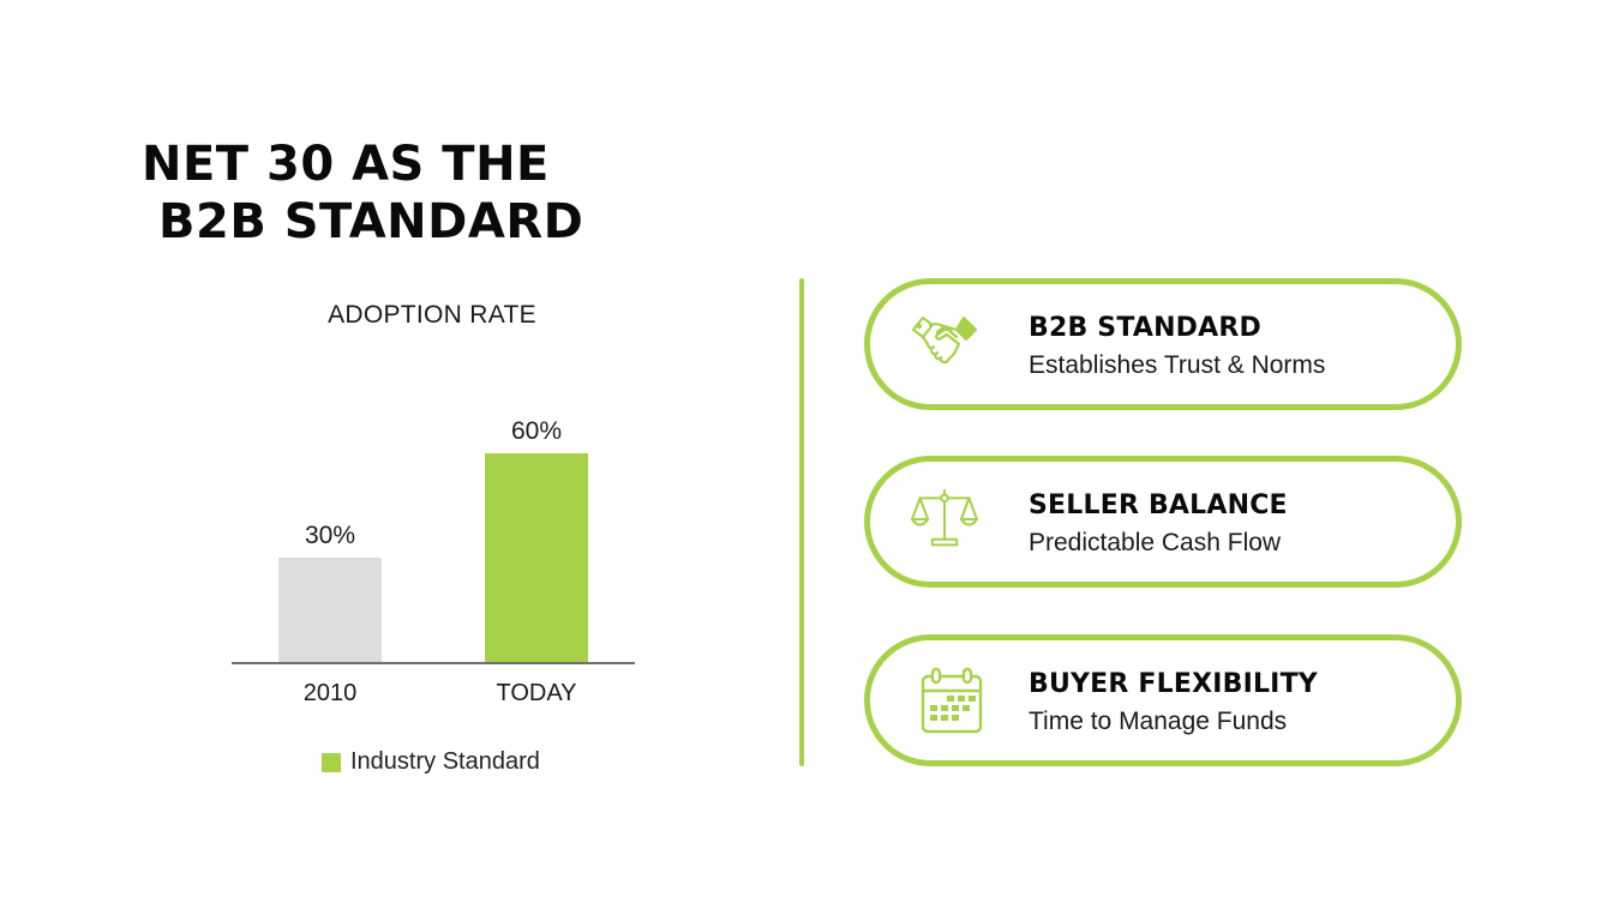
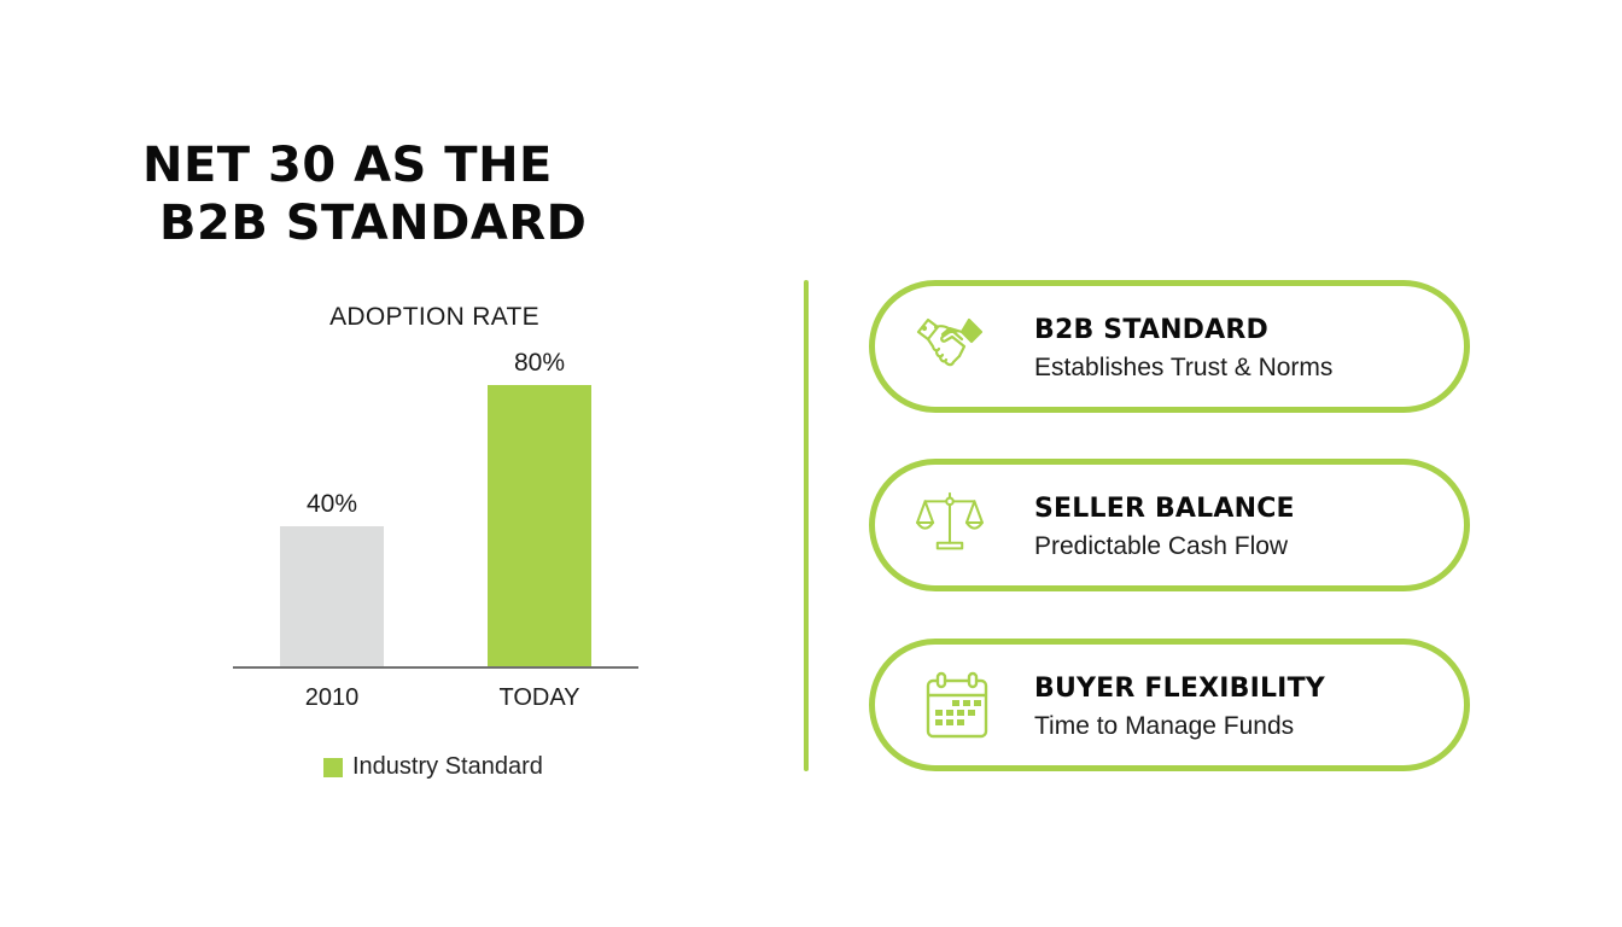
2010: 30% -> 40%
TODAY: 60% -> 80%
